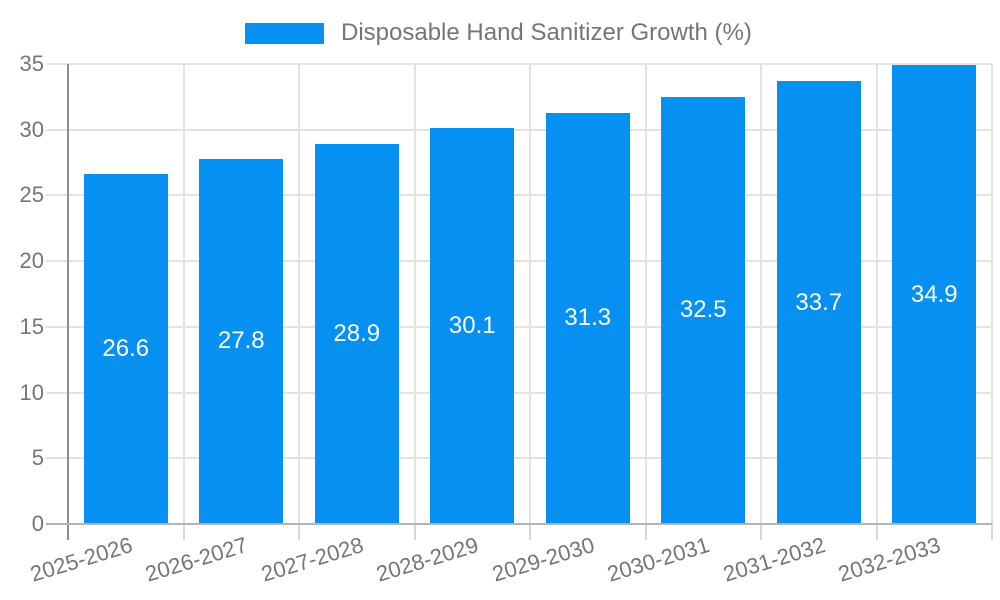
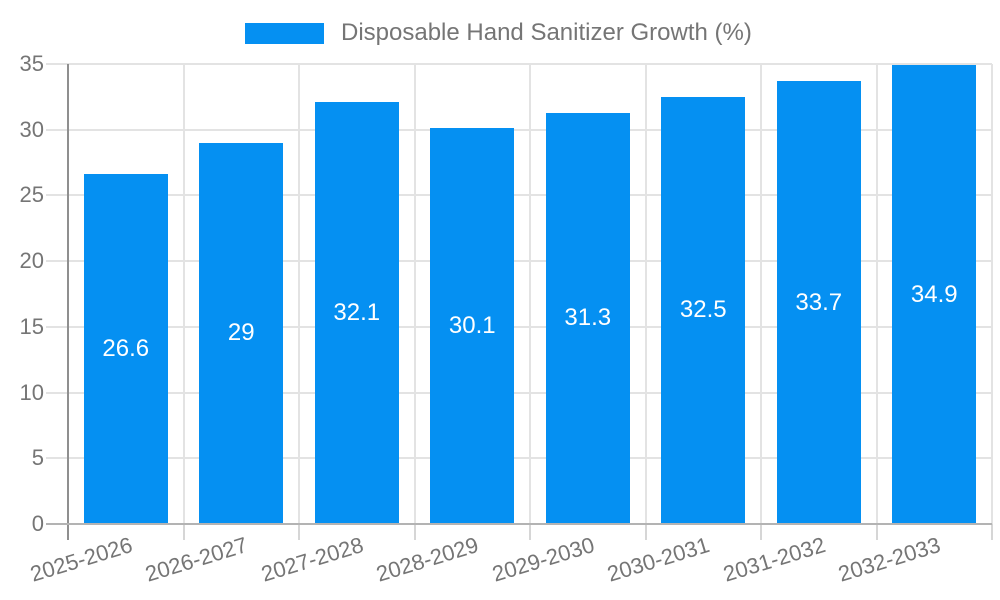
2026-2027: 27.8 -> 29
2027-2028: 28.9 -> 32.1
